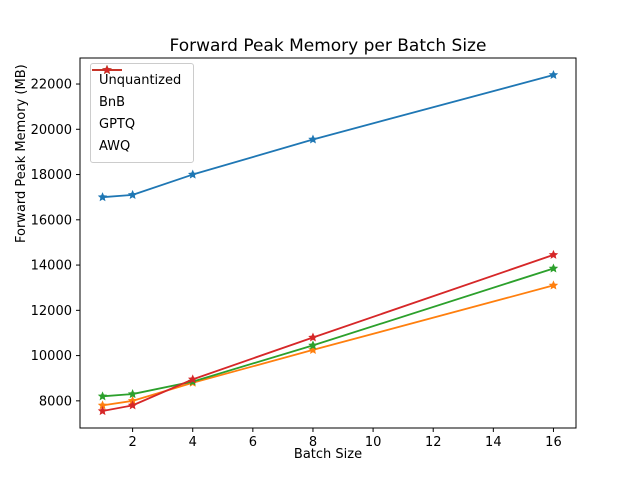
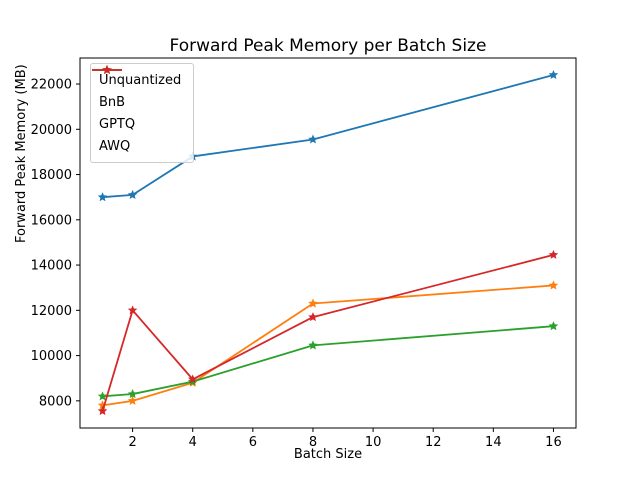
AWQ/2: 7800 -> 12000
Unquantized/4: 18000 -> 18800
BnB/8: 10200 -> 12300
AWQ/8: 10800 -> 11700
GPTQ/16: 13800 -> 11300
